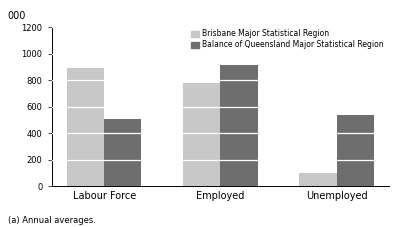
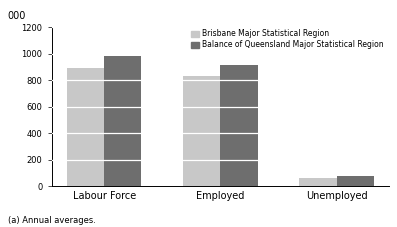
Balance of Queensland Major Statistical Region/Labour Force: 510 -> 980
Brisbane Major Statistical Region/Employed: 780 -> 830
Brisbane Major Statistical Region/Unemployed: 100 -> 60
Balance of Queensland Major Statistical Region/Unemployed: 540 -> 80
